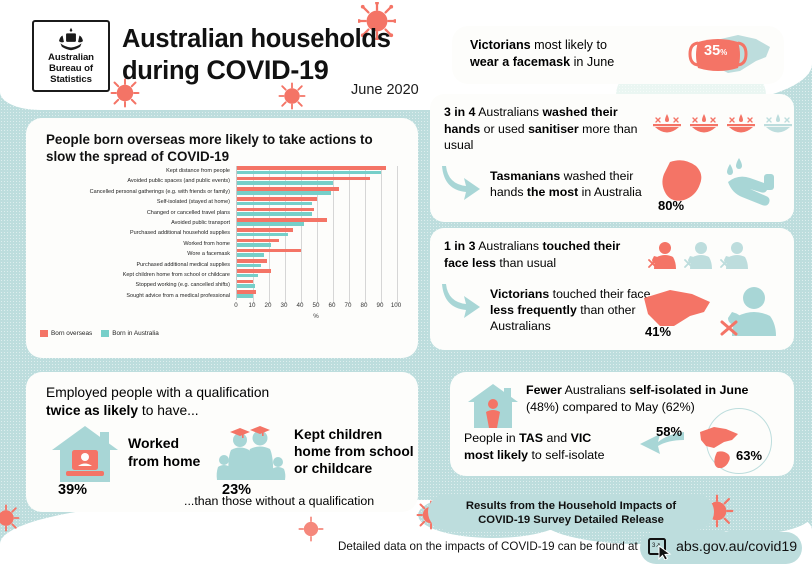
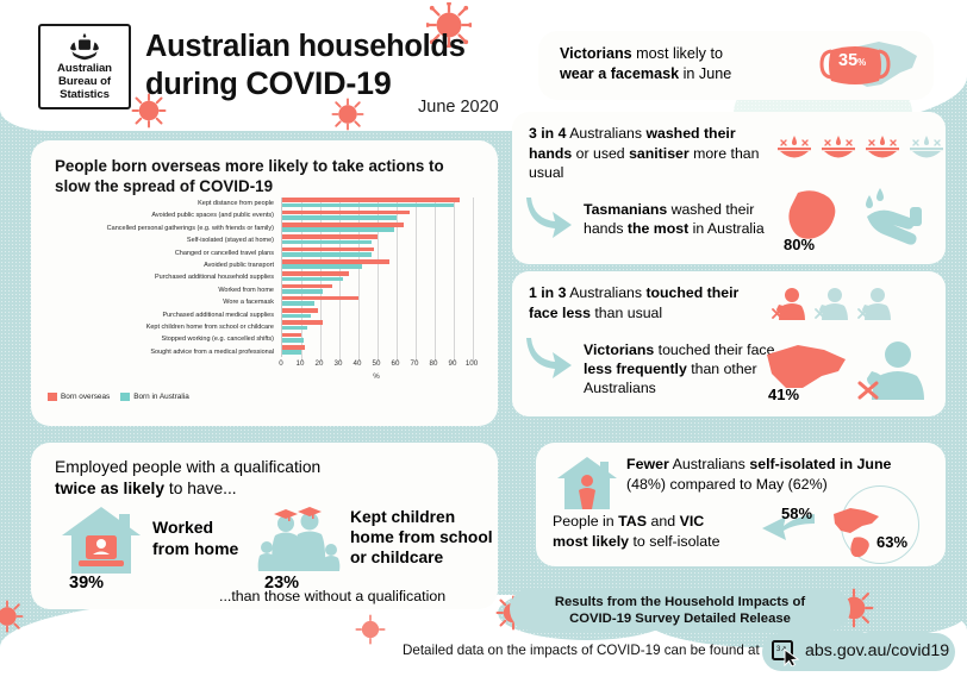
Born overseas/Avoided public spaces (and public events): 83 -> 67
